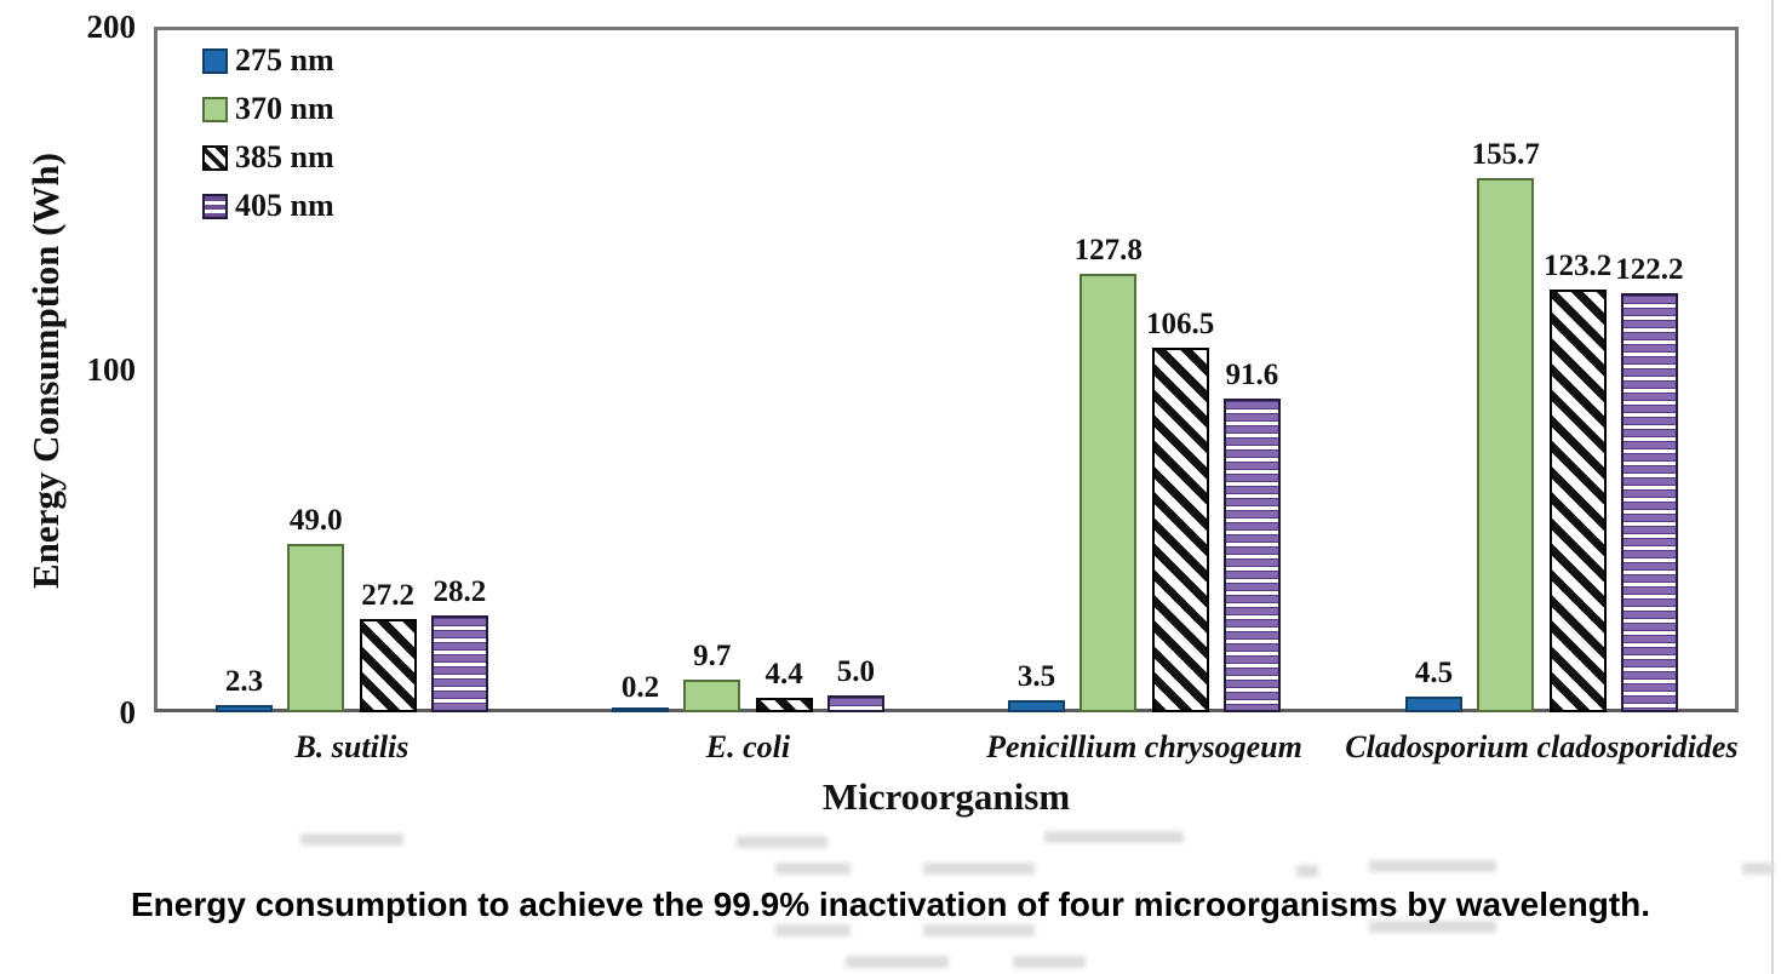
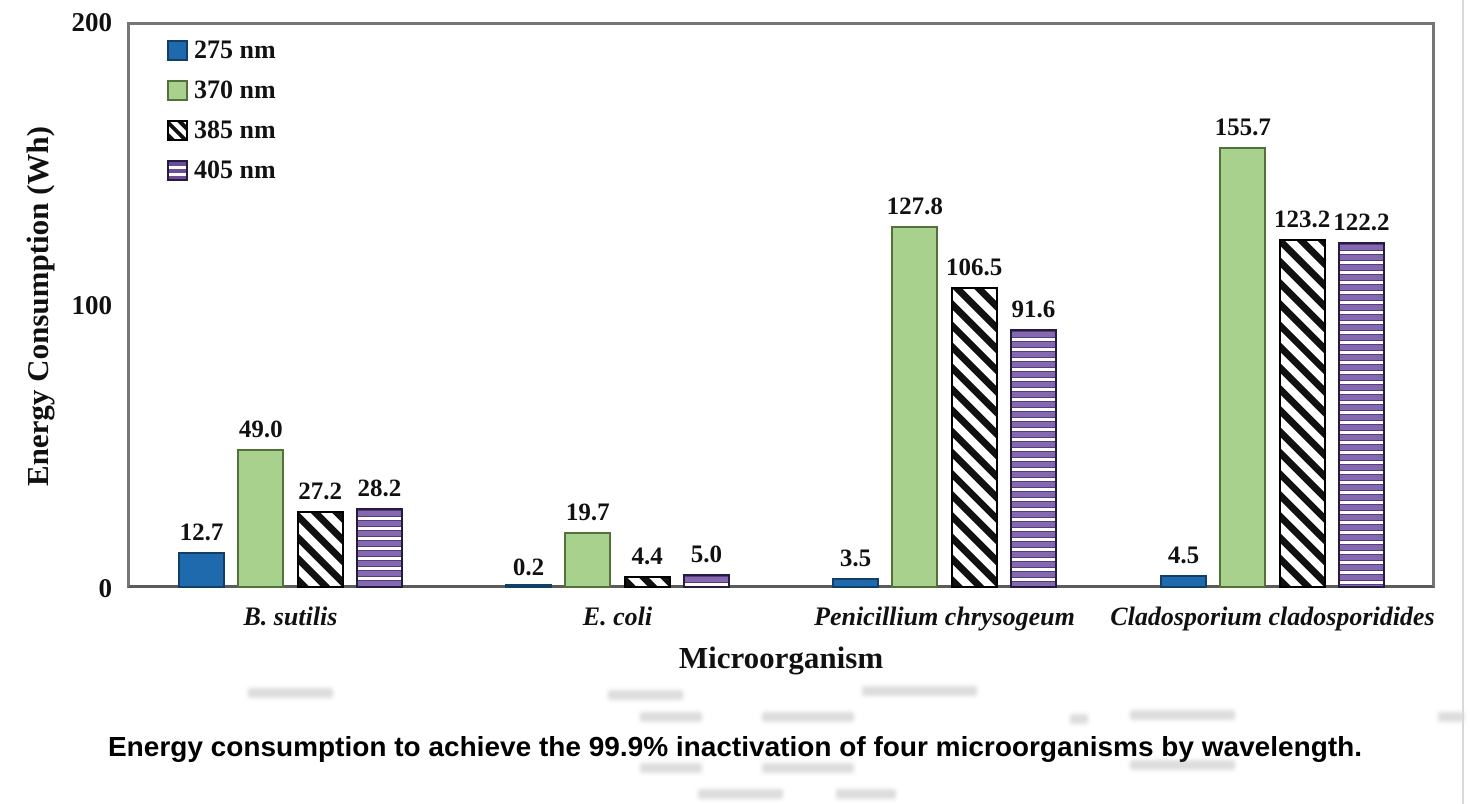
275 nm/B. sutilis: 2.3 -> 12.7
370 nm/E. coli: 9.7 -> 19.7
